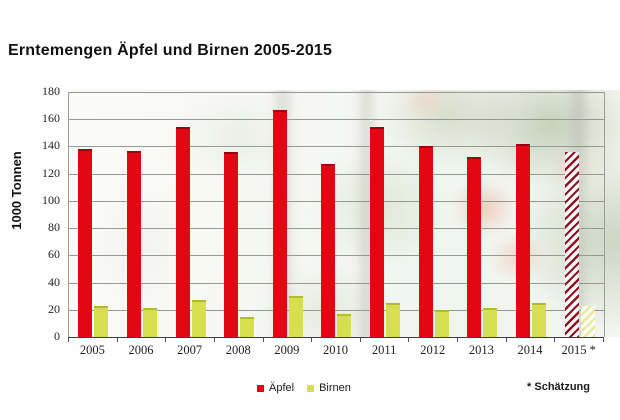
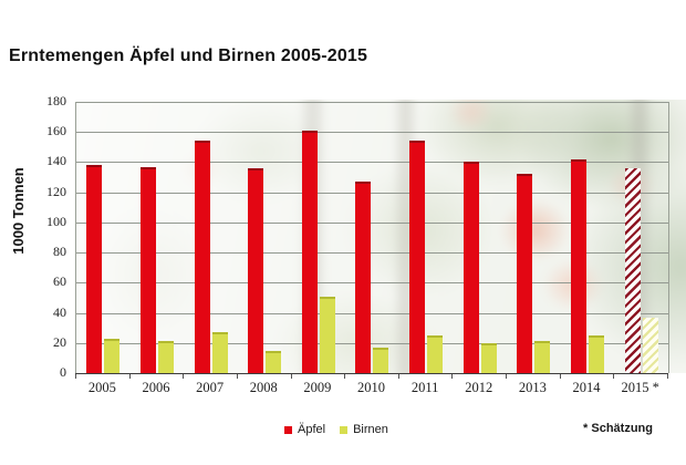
Äpfel/2009: 167 -> 161
Birnen/2009: 30 -> 51
Birnen/2015 *: 23 -> 37
